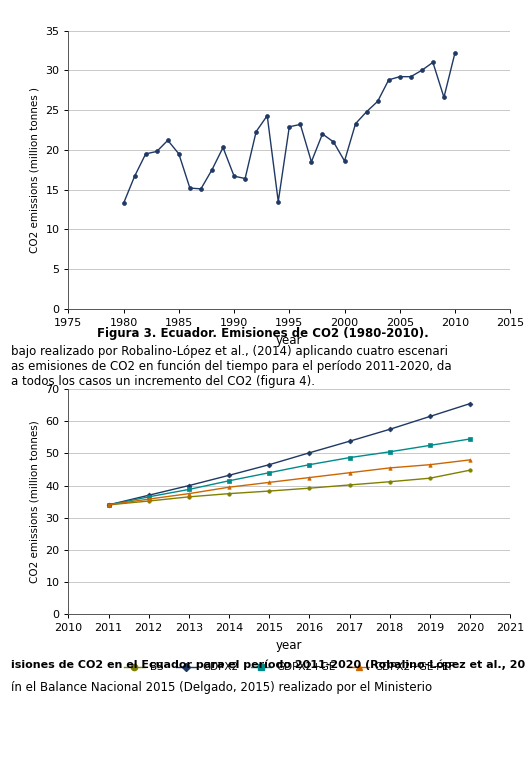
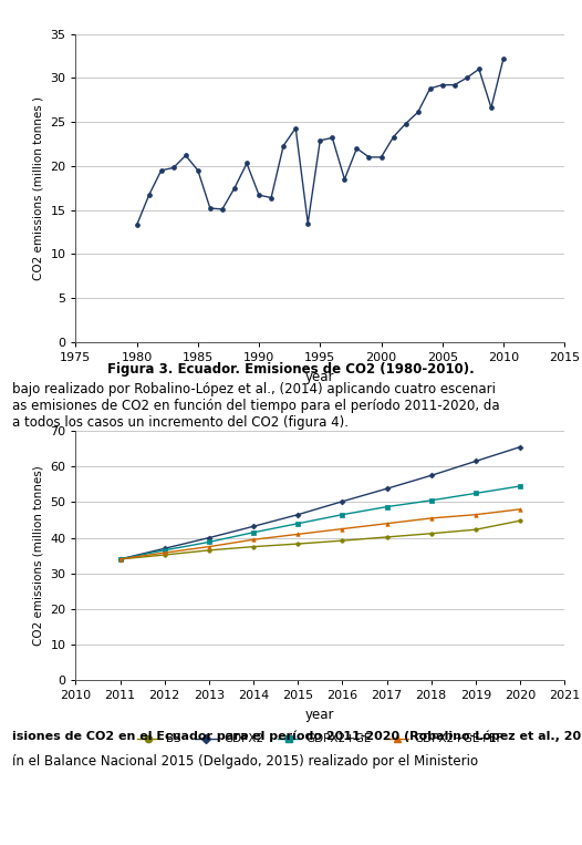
2000: 18.6 -> 21.0
